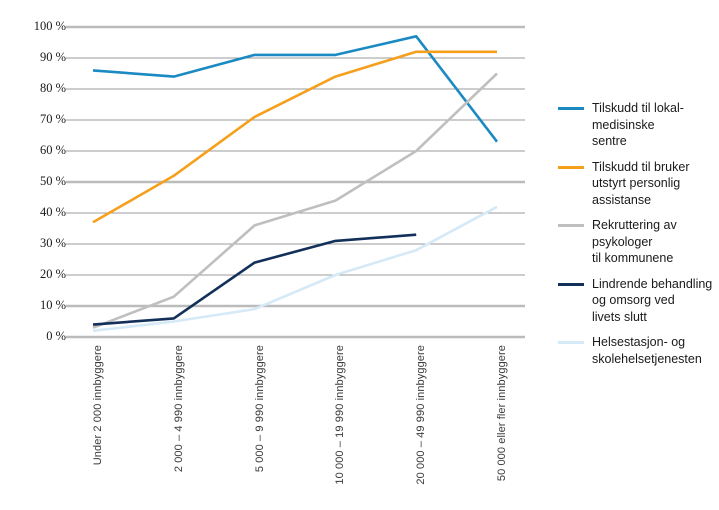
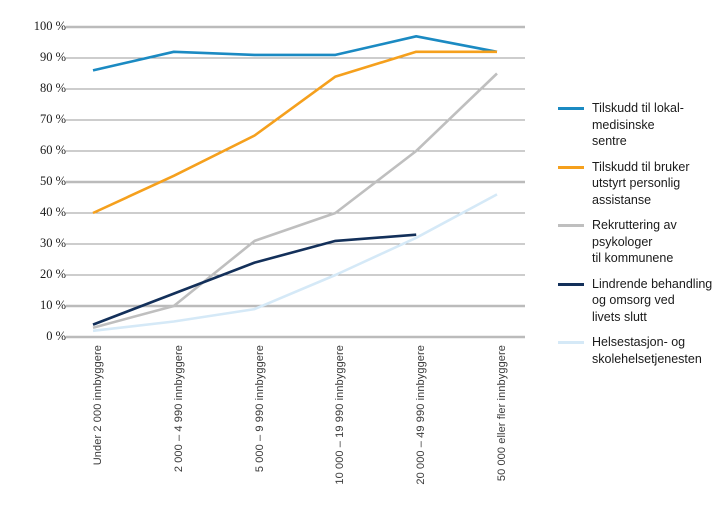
Tilskudd til bruker utstyrt personlig assistanse/Under 2 000 innbyggere: 37% -> 40%
Tilskudd til lokal- medisinske sentre/2 000 – 4 990 innbyggere: 84% -> 92%
Rekruttering av psykologer til kommunene/2 000 – 4 990 innbyggere: 13% -> 10%
Lindrende behandling og omsorg ved livets slutt/2 000 – 4 990 innbyggere: 6% -> 14%
Tilskudd til bruker utstyrt personlig assistanse/5 000 – 9 990 innbyggere: 71% -> 65%
Rekruttering av psykologer til kommunene/5 000 – 9 990 innbyggere: 36% -> 31%
Rekruttering av psykologer til kommunene/10 000 – 19 990 innbyggere: 44% -> 40%
Helsestasjon- og skolehelsetjenesten/20 000 – 49 990 innbyggere: 28% -> 32%
Tilskudd til lokal- medisinske sentre/50 000 eller fler innbyggere: 63% -> 92%
Helsestasjon- og skolehelsetjenesten/50 000 eller fler innbyggere: 42% -> 46%
